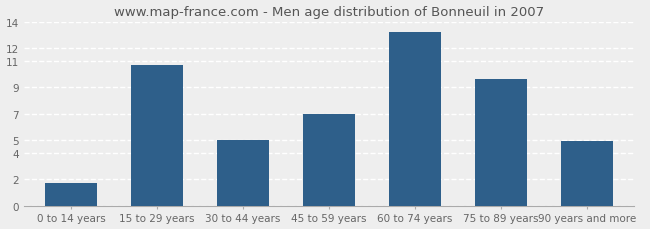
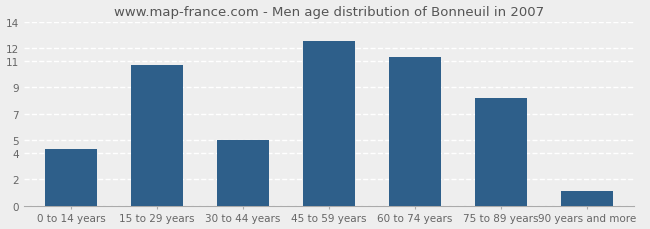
0 to 14 years: 1.7 -> 4.3
45 to 59 years: 7.0 -> 12.5
60 to 74 years: 13.2 -> 11.3
75 to 89 years: 9.6 -> 8.2
90 years and more: 4.9 -> 1.1
